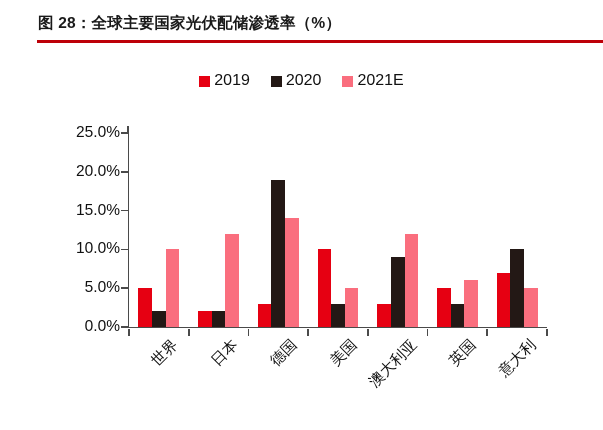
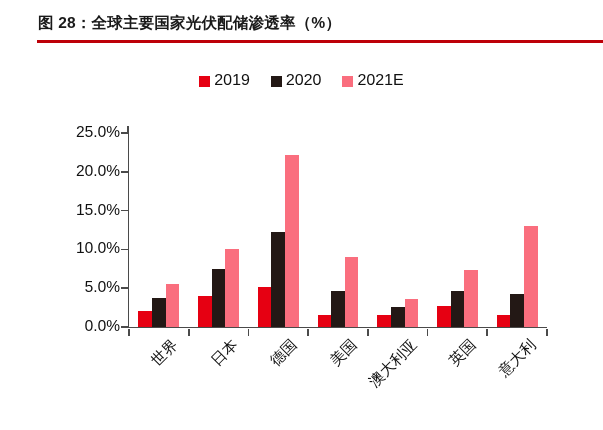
2019/世界: 5% -> 2%
2020/世界: 2% -> 4%
2021E/世界: 10% -> 6%
2019/日本: 2% -> 4%
2020/日本: 2% -> 8%
2021E/日本: 12% -> 10%
2019/德国: 3% -> 5%
2020/德国: 19% -> 12%
2021E/德国: 14% -> 22%
2019/美国: 10% -> 2%
2020/美国: 3% -> 5%
2021E/美国: 5% -> 9%
2019/澳大利亚: 3% -> 2%
2020/澳大利亚: 9% -> 3%
2021E/澳大利亚: 12% -> 4%
2019/英国: 5% -> 3%
2020/英国: 3% -> 5%
2021E/英国: 6% -> 7%
2019/意大利: 7% -> 2%
2020/意大利: 10% -> 4%
2021E/意大利: 5% -> 13%
